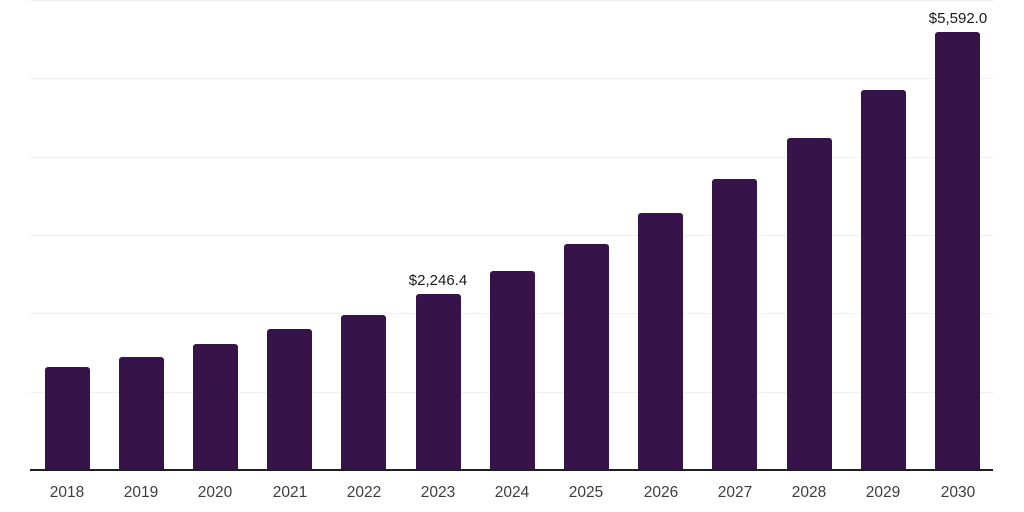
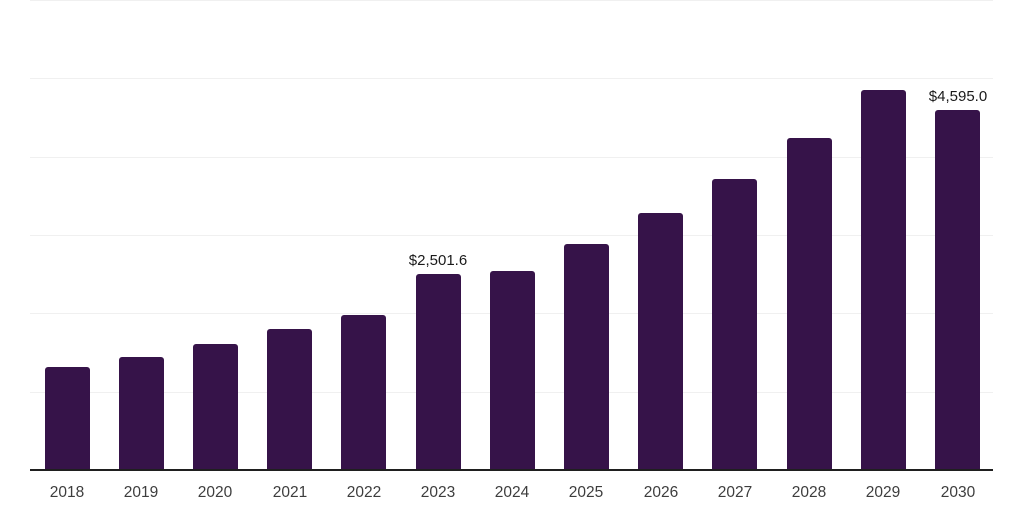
2023: $2,246.4 -> $2,501.6
2030: $5,592.0 -> $4,595.0
